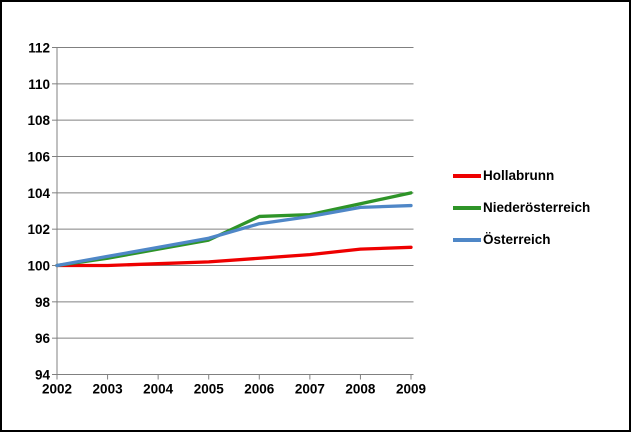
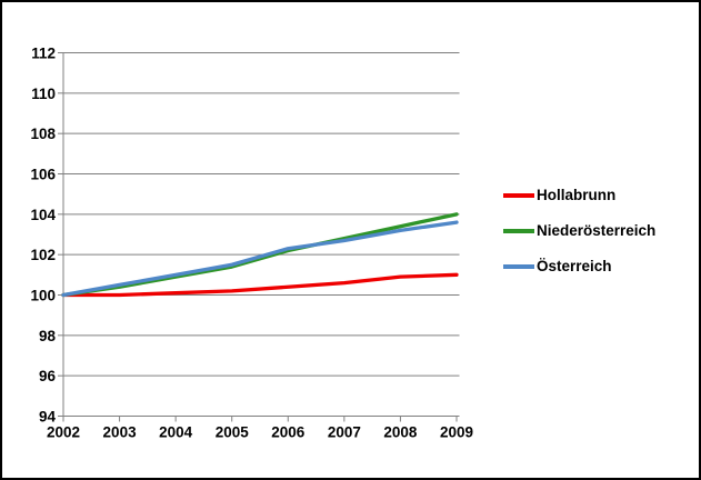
Niederösterreich/2006: 102.7 -> 102.2
Österreich/2009: 103.3 -> 103.6
